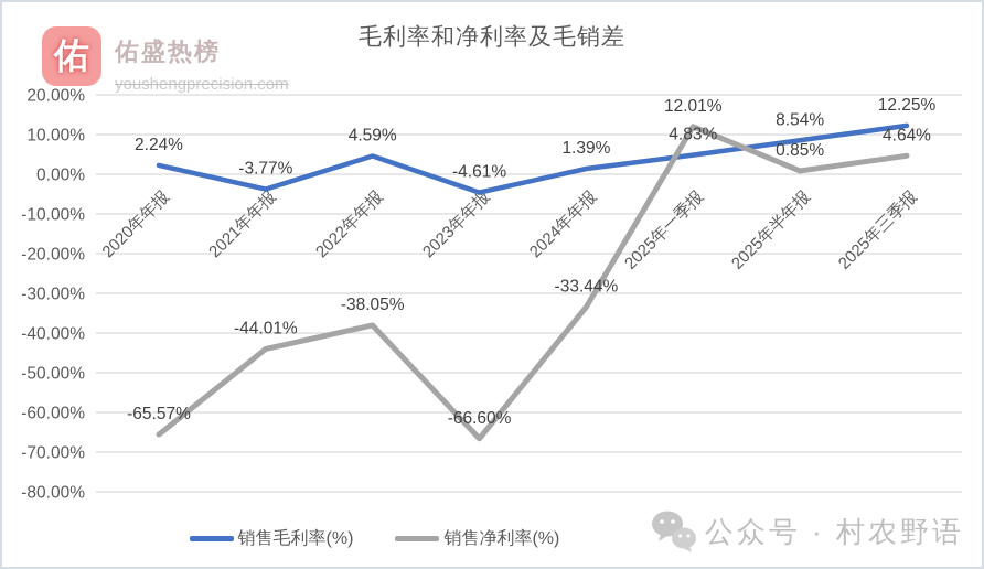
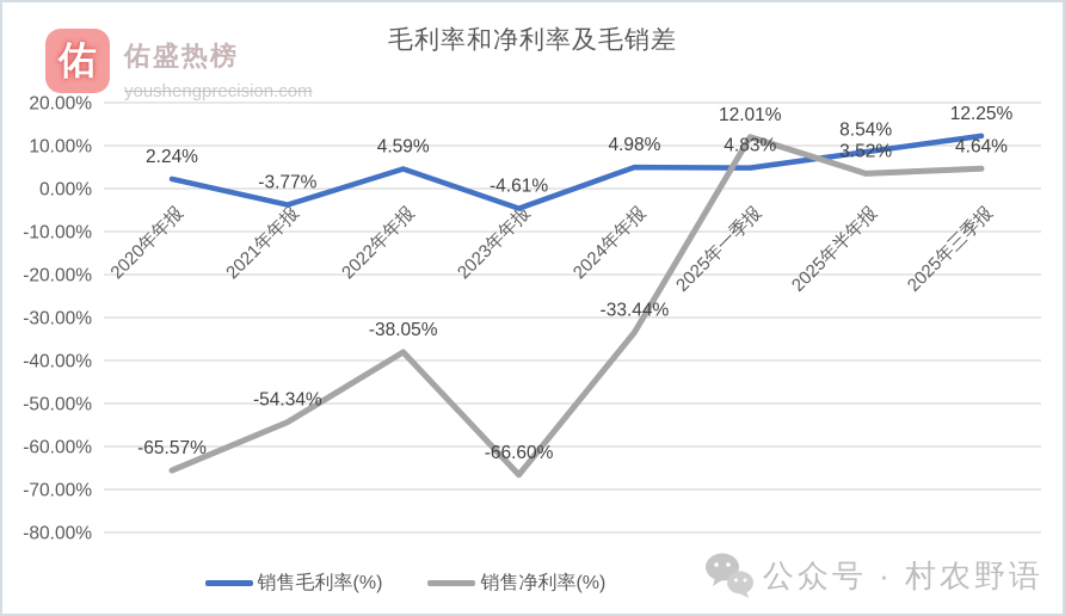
销售净利率(%)/2021年年报: -44.01% -> -54.34%
销售毛利率(%)/2024年年报: 1.39% -> 4.98%
销售净利率(%)/2025年半年报: 0.85% -> 3.52%
